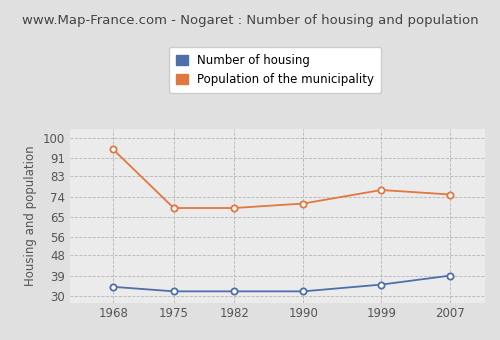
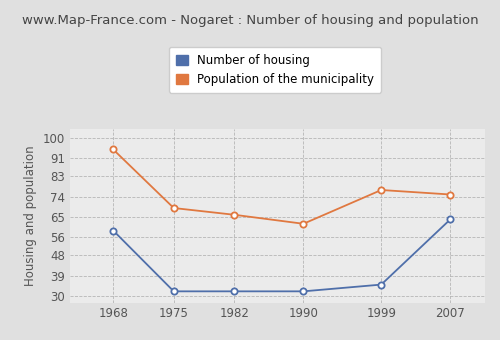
Number of housing/1968: 34 -> 59
Population of the municipality/1982: 69 -> 66
Population of the municipality/1990: 71 -> 62
Number of housing/2007: 39 -> 64
